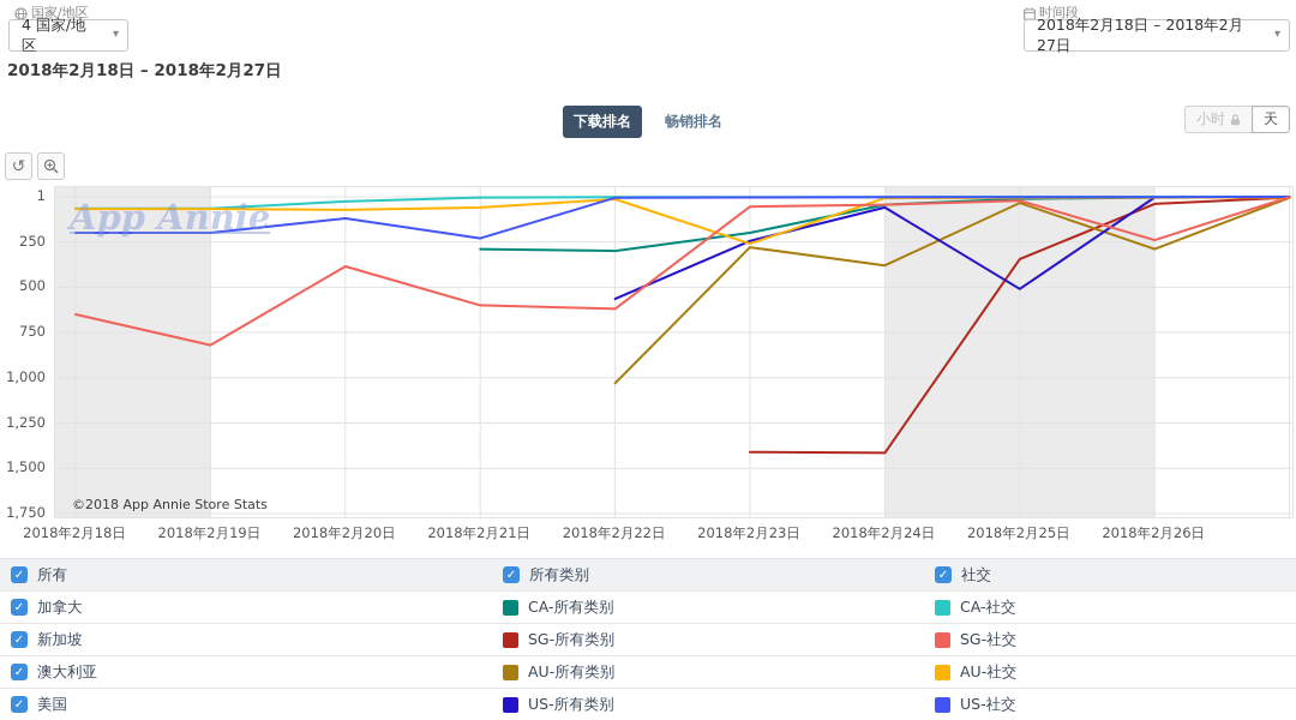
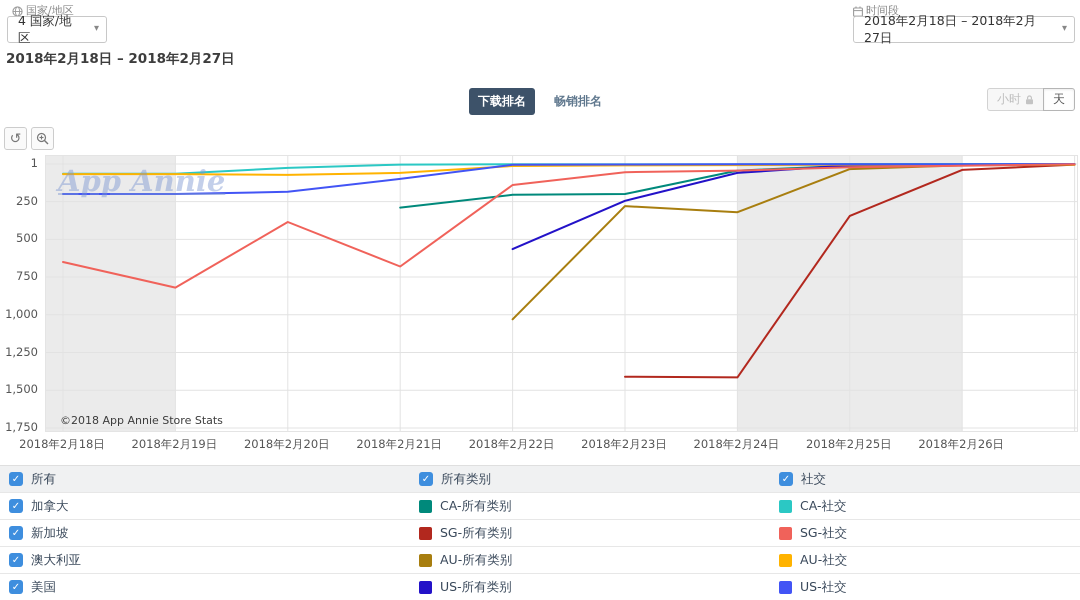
US-社交/2018年2月20日: 120 -> 180
US-社交/2018年2月21日: 230 -> 100
SG-社交/2018年2月21日: 600 -> 680
CA-所有类别/2018年2月22日: 300 -> 200
SG-社交/2018年2月22日: 620 -> 140
AU-社交/2018年2月23日: 260 -> 10
AU-所有类别/2018年2月24日: 380 -> 320
US-所有类别/2018年2月25日: 510 -> 10
AU-所有类别/2018年2月26日: 290 -> 10
SG-社交/2018年2月26日: 240 -> 10
